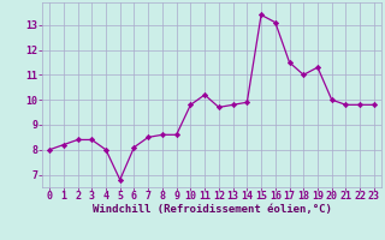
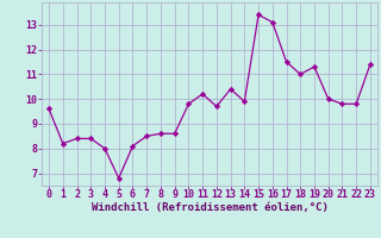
0: 8.0 -> 9.6
13: 9.8 -> 10.4
23: 9.8 -> 11.4
